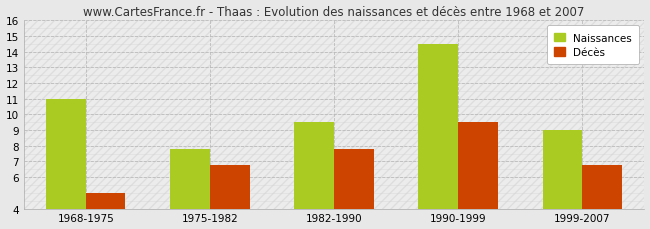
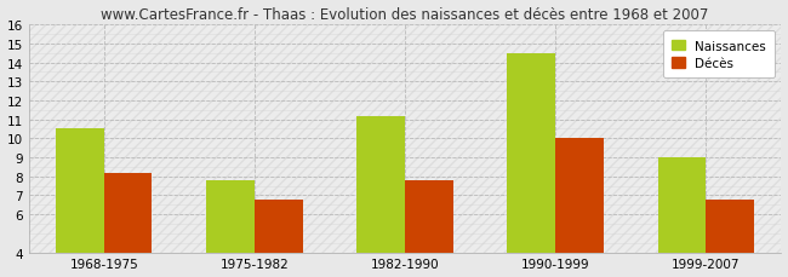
Naissances/1968-1975: 11.0 -> 10.5
Décès/1968-1975: 5.0 -> 8.2
Naissances/1982-1990: 9.5 -> 11.2
Décès/1990-1999: 9.5 -> 10.0
